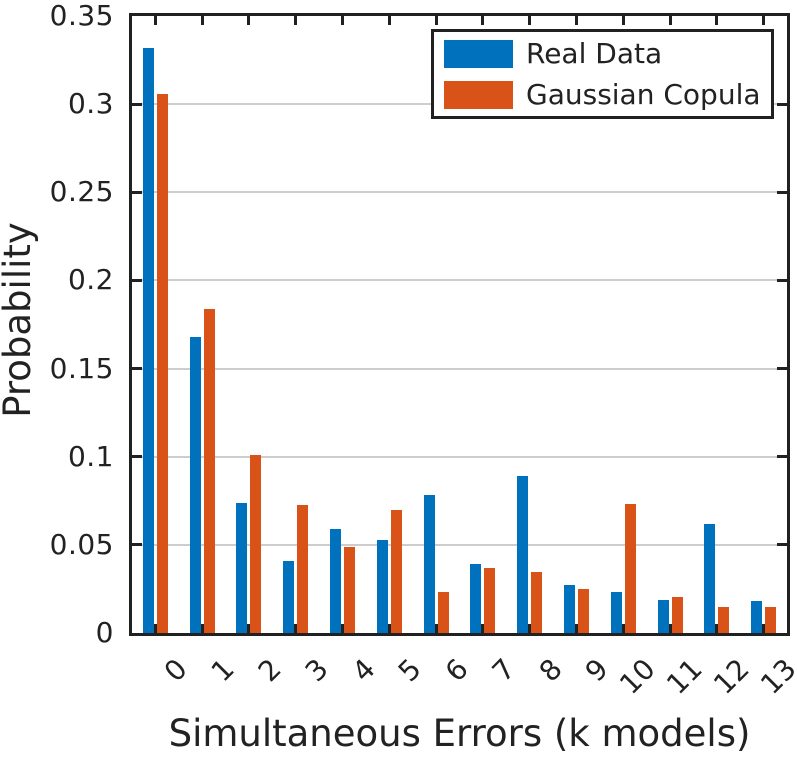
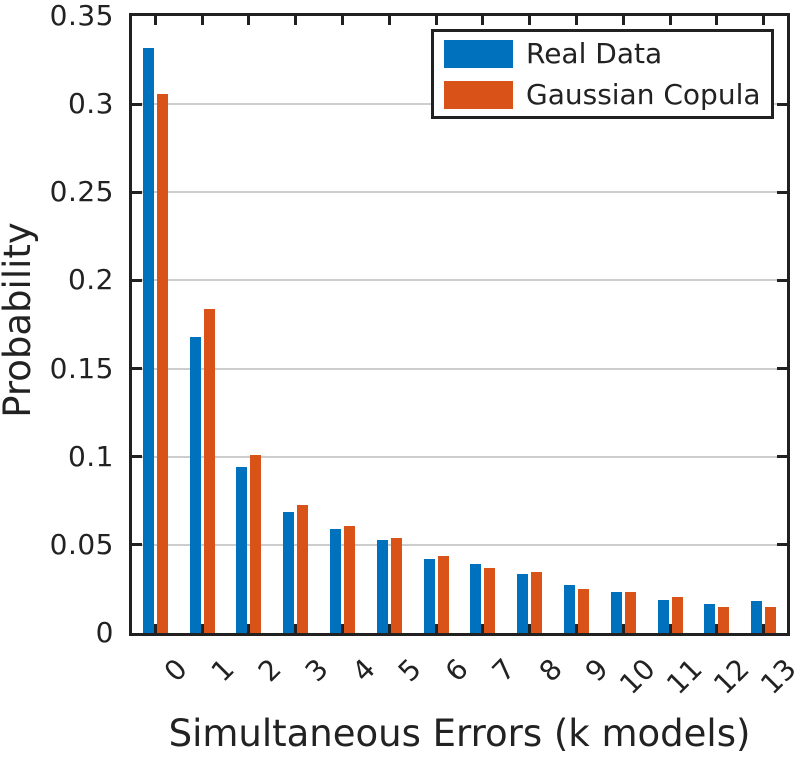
Real Data/2: 0.074 -> 0.094
Real Data/3: 0.041 -> 0.069
Gaussian Copula/4: 0.049 -> 0.060
Gaussian Copula/5: 0.070 -> 0.054
Real Data/6: 0.078 -> 0.042
Gaussian Copula/6: 0.023 -> 0.043
Real Data/8: 0.089 -> 0.034
Gaussian Copula/10: 0.073 -> 0.023
Real Data/12: 0.062 -> 0.017
